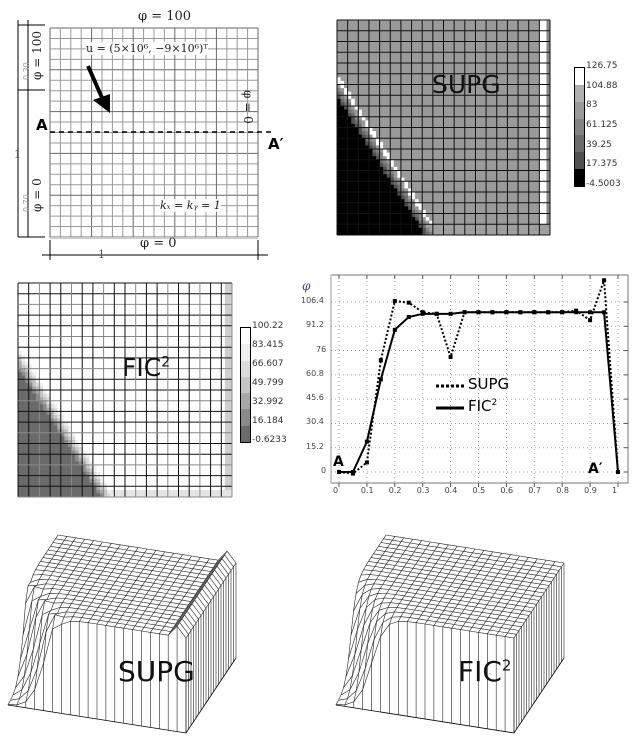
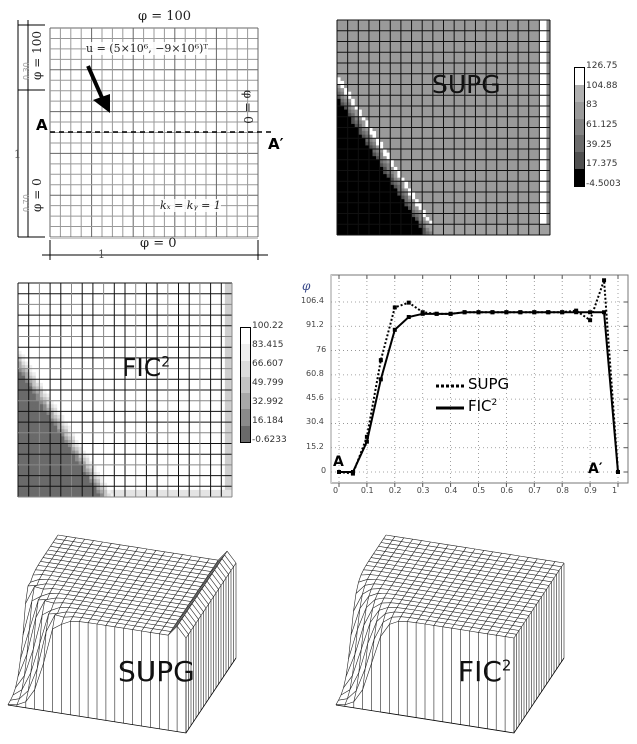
SUPG/0.1: 6 -> 22
SUPG/0.2: 107 -> 103
SUPG/0.4: 72 -> 99
